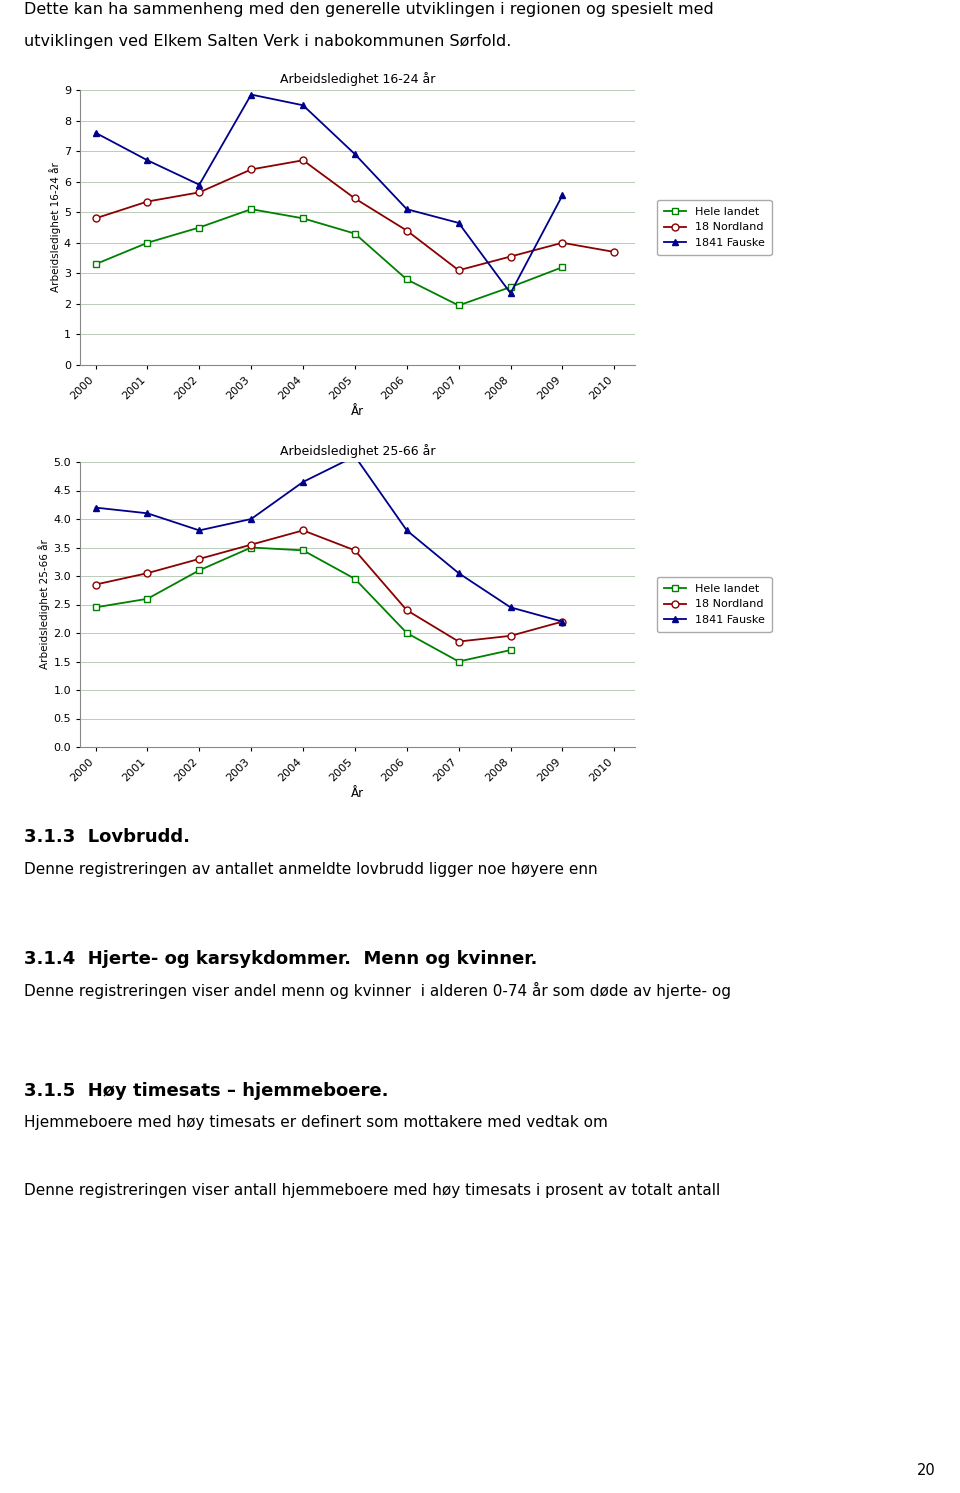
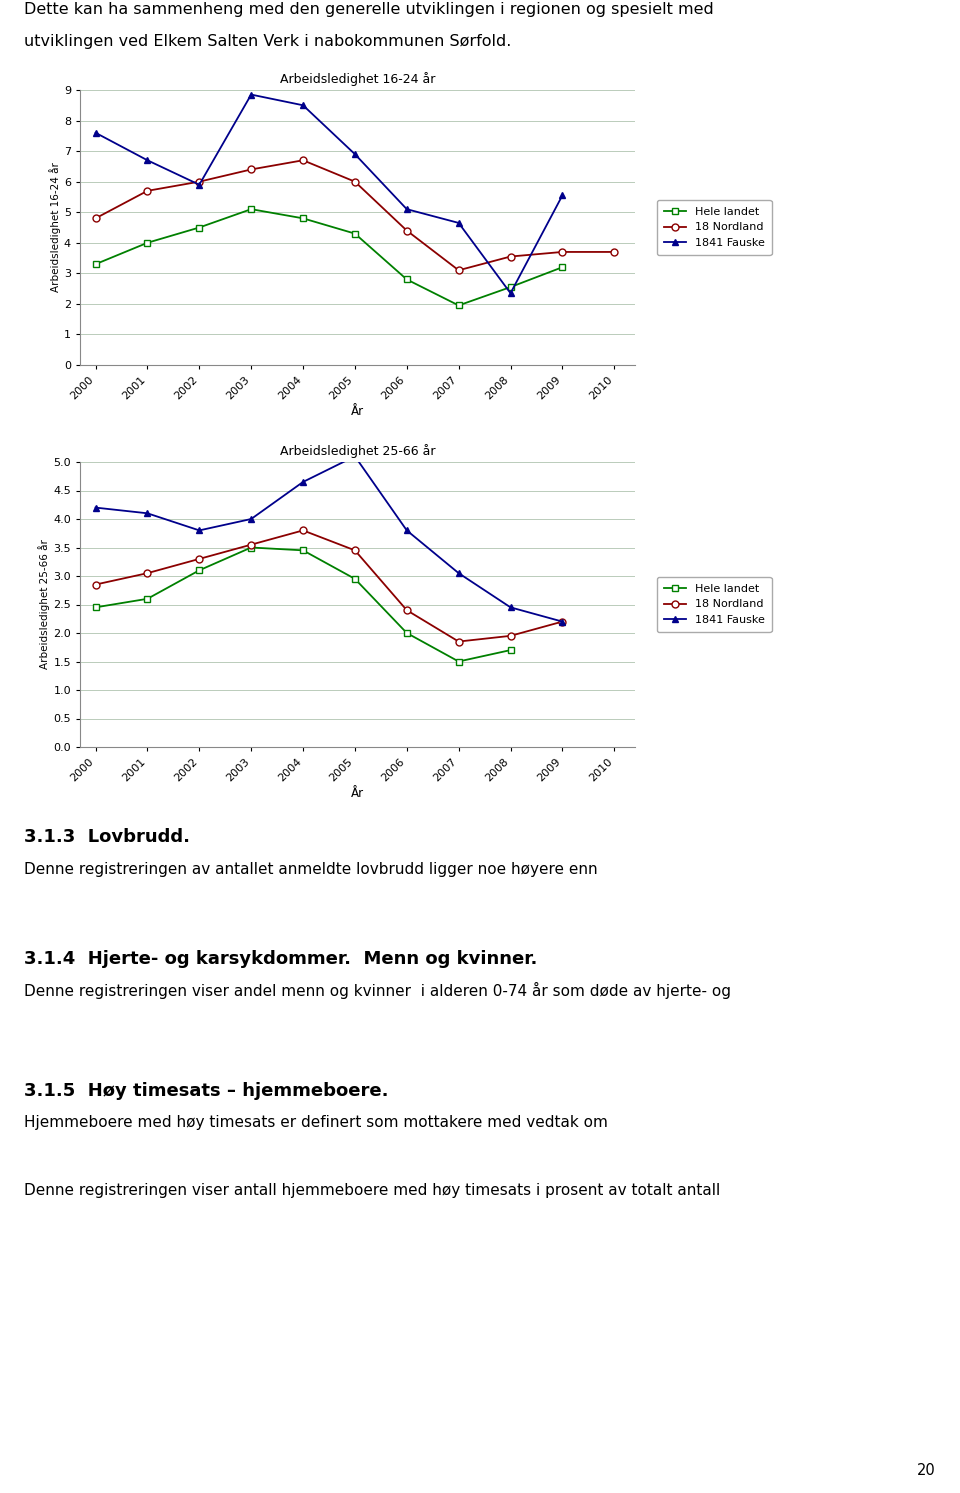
Arbeidsledighet 16-24 år/18 Nordland/2001: 5.35 -> 5.70
Arbeidsledighet 16-24 år/18 Nordland/2002: 5.65 -> 6.00
Arbeidsledighet 16-24 år/18 Nordland/2005: 5.45 -> 6.00
Arbeidsledighet 16-24 år/18 Nordland/2009: 4.00 -> 3.70
